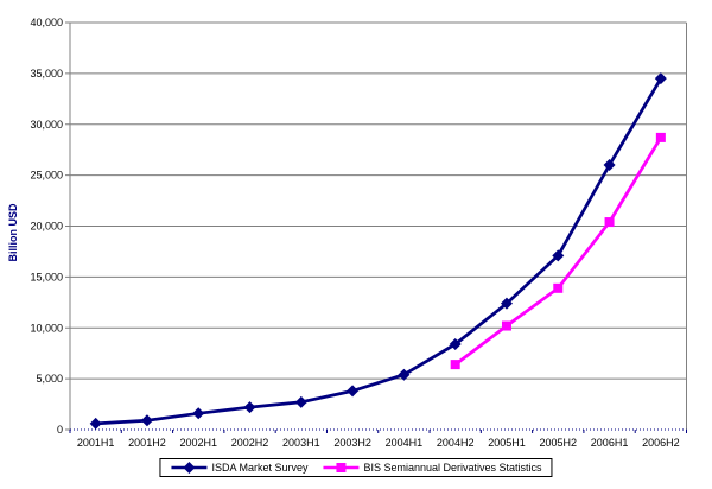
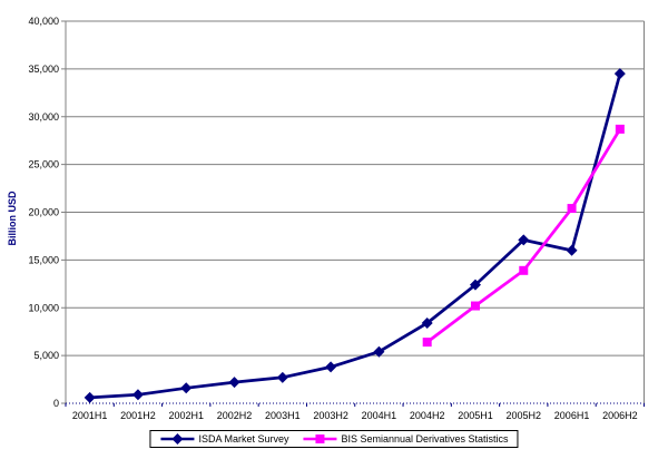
ISDA Market Survey/2006H1: 26000 -> 16000
